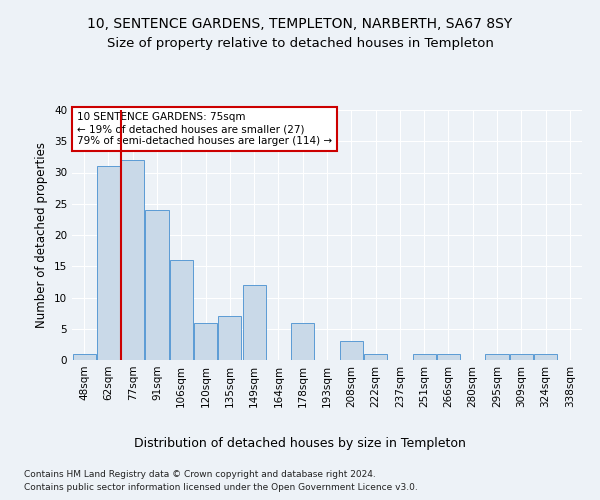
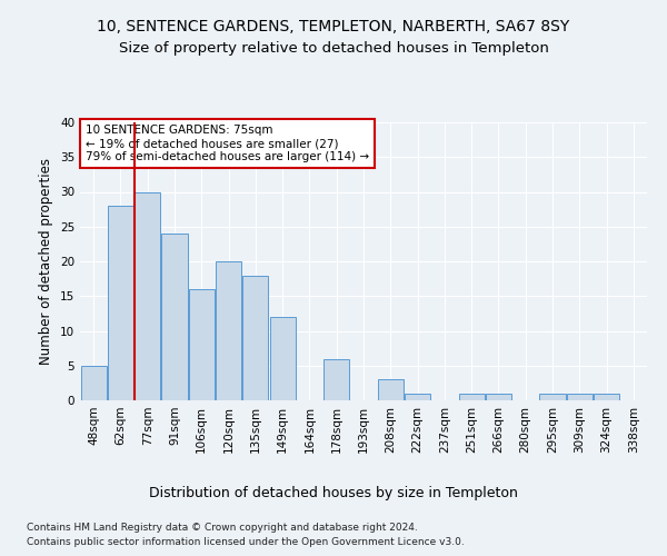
48sqm: 1 -> 5
62sqm: 31 -> 28
77sqm: 32 -> 30
120sqm: 6 -> 20
135sqm: 7 -> 18
